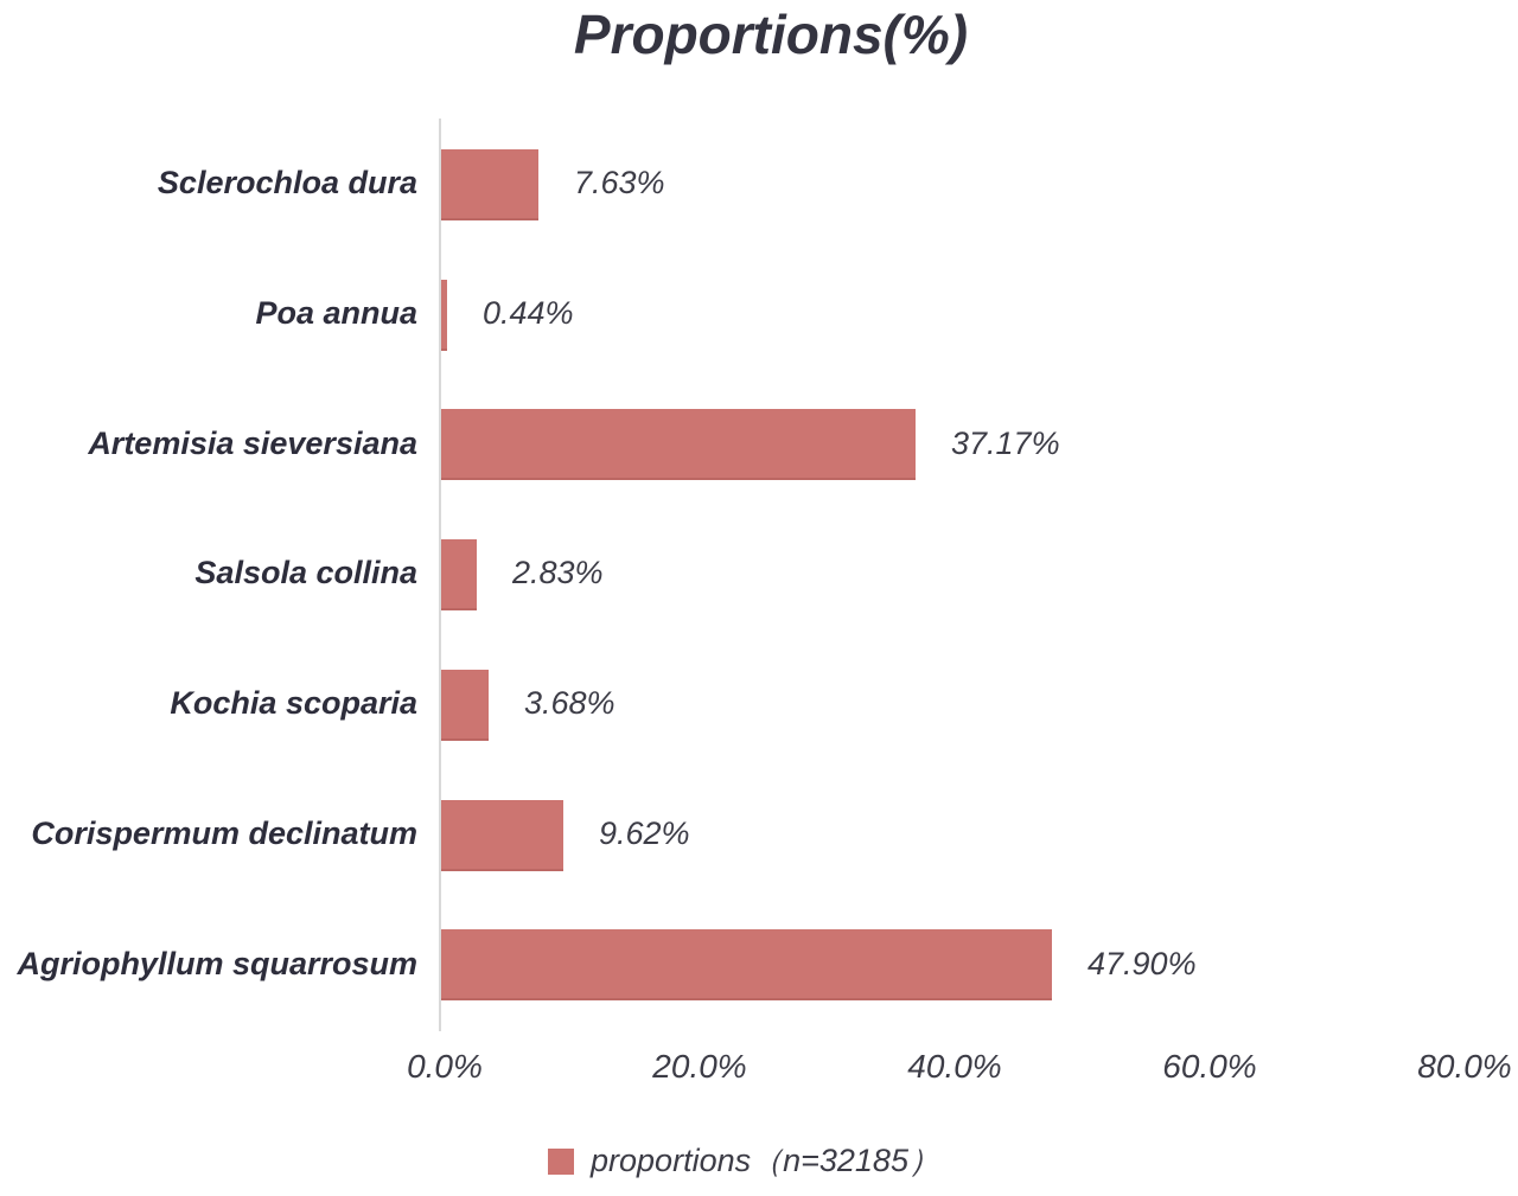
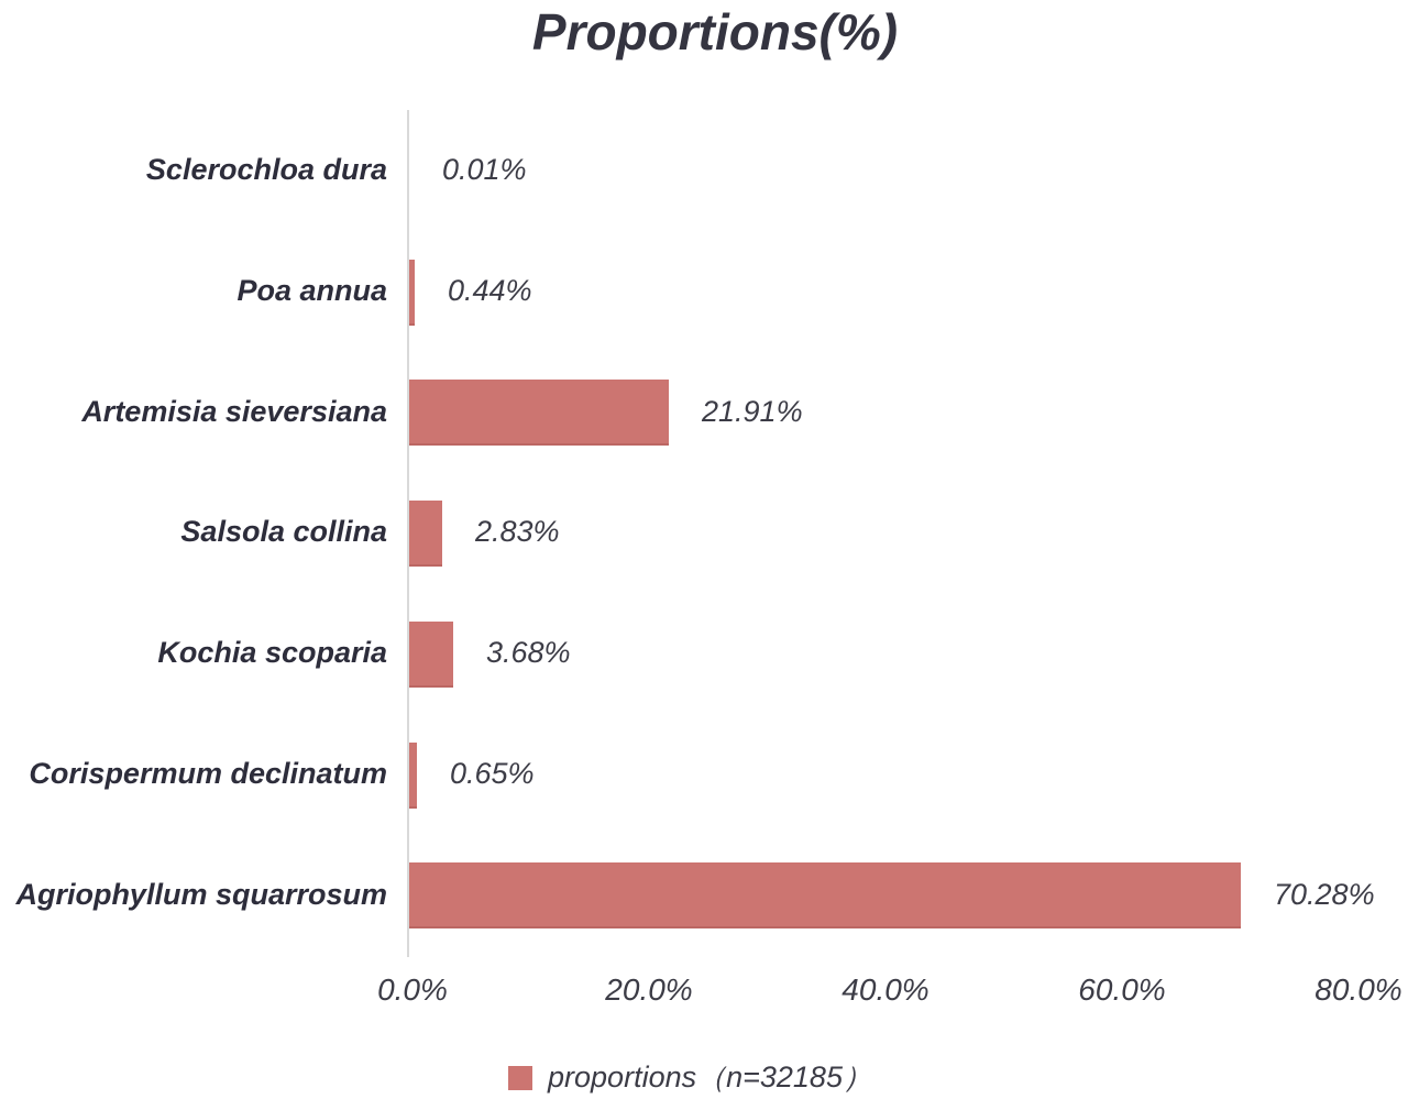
Sclerochloa dura: 7.63% -> 0.01%
Artemisia sieversiana: 37.17% -> 21.91%
Corispermum declinatum: 9.62% -> 0.65%
Agriophyllum squarrosum: 47.90% -> 70.28%
